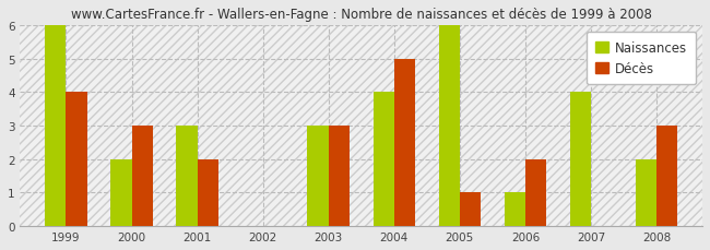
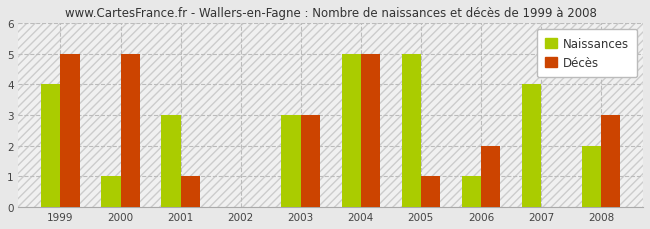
Naissances/1999: 6 -> 4
Décès/1999: 4 -> 5
Naissances/2000: 2 -> 1
Décès/2000: 3 -> 5
Décès/2001: 2 -> 1
Naissances/2004: 4 -> 5
Naissances/2005: 6 -> 5
